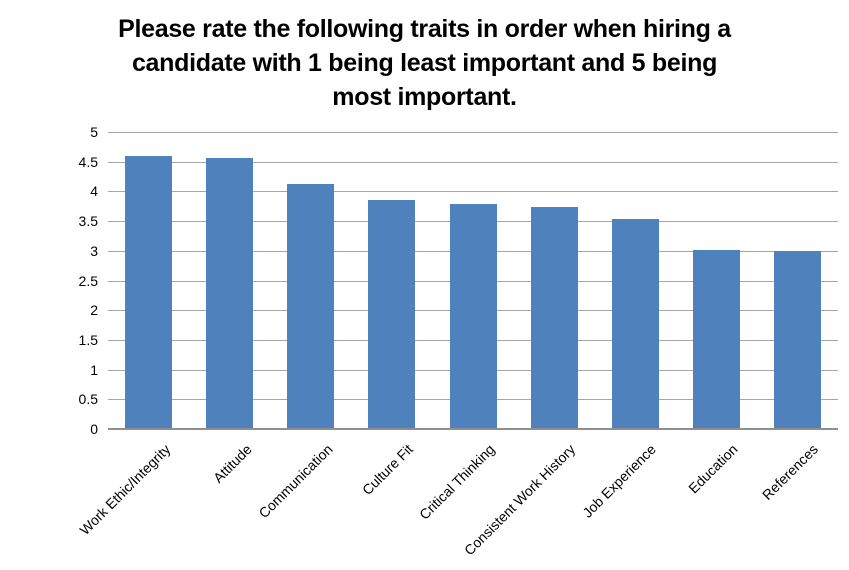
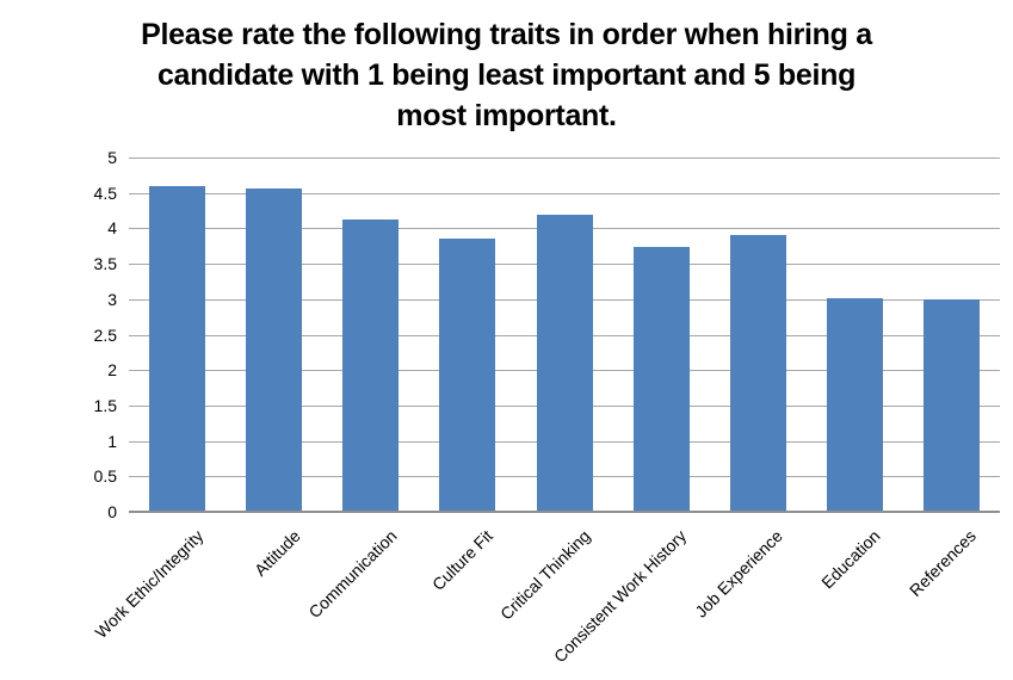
Critical Thinking: 3.8 -> 4.2
Job Experience: 3.5 -> 3.9
